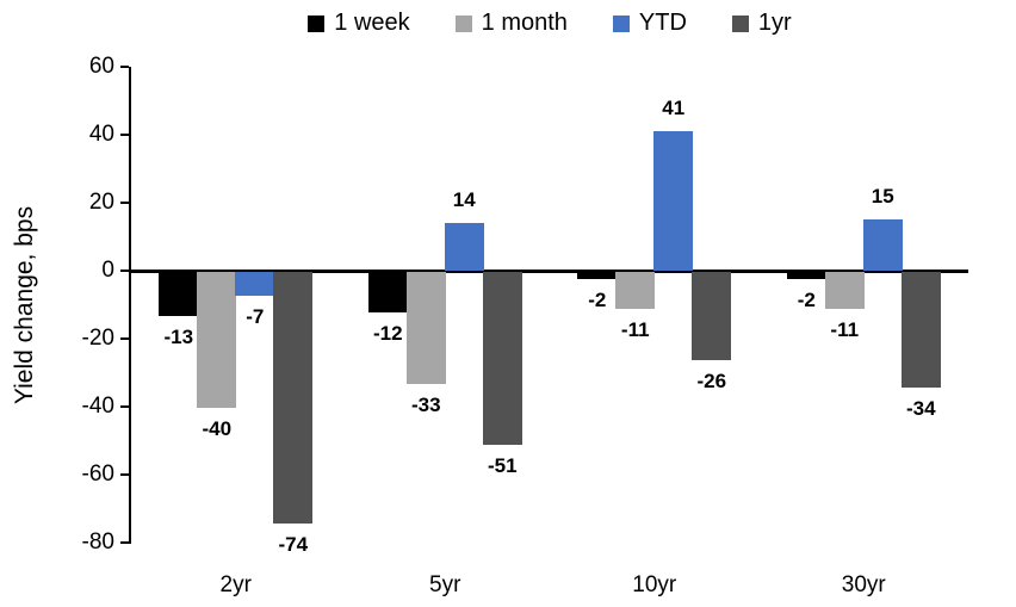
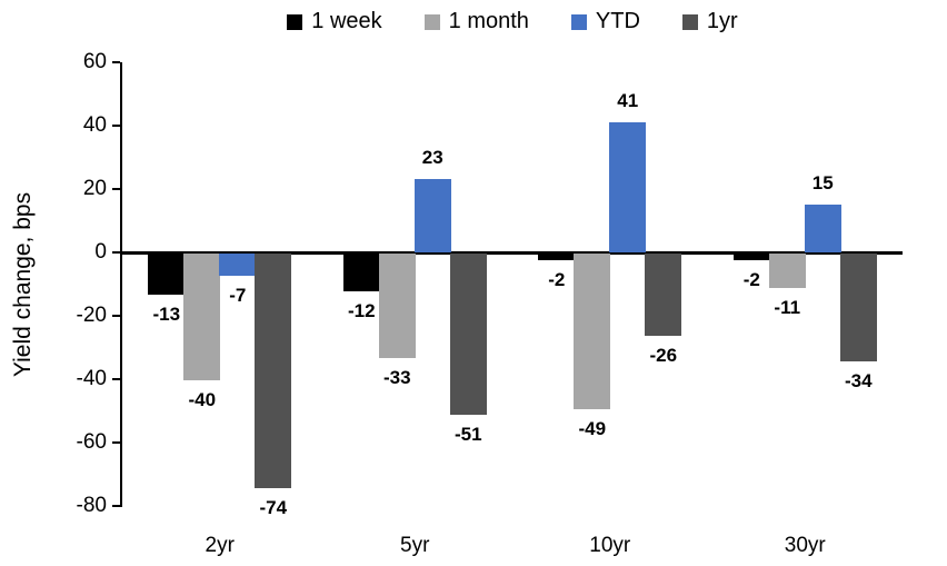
YTD/5yr: 14 -> 23
1 month/10yr: -11 -> -49
